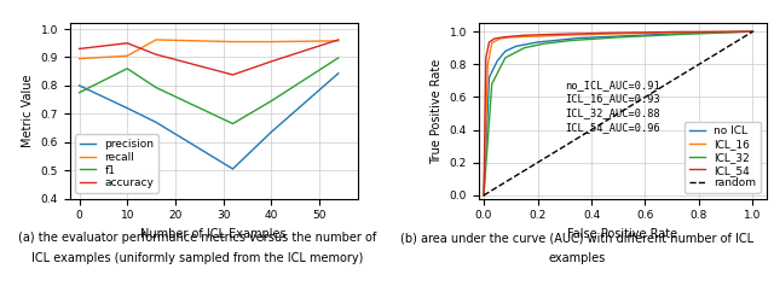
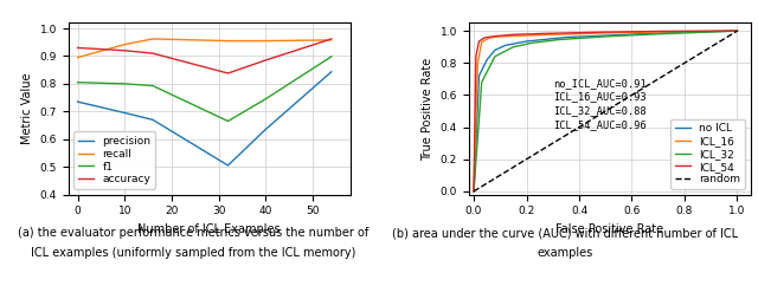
precision/0: 0.800 -> 0.735
f1/0: 0.775 -> 0.805
precision/10: 0.720 -> 0.695
recall/10: 0.905 -> 0.942
f1/10: 0.860 -> 0.800
accuracy/10: 0.950 -> 0.920
